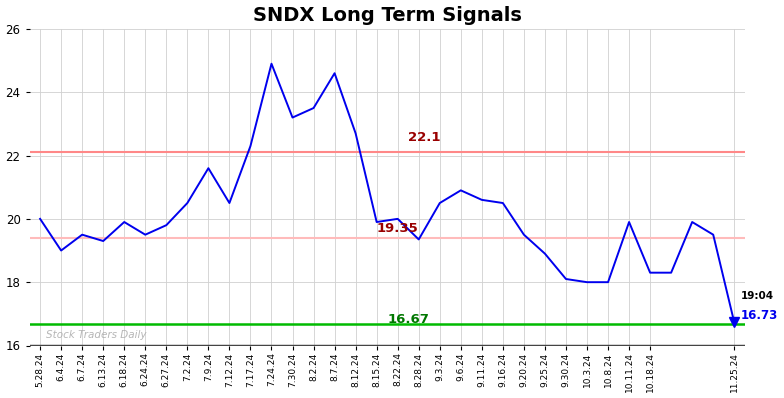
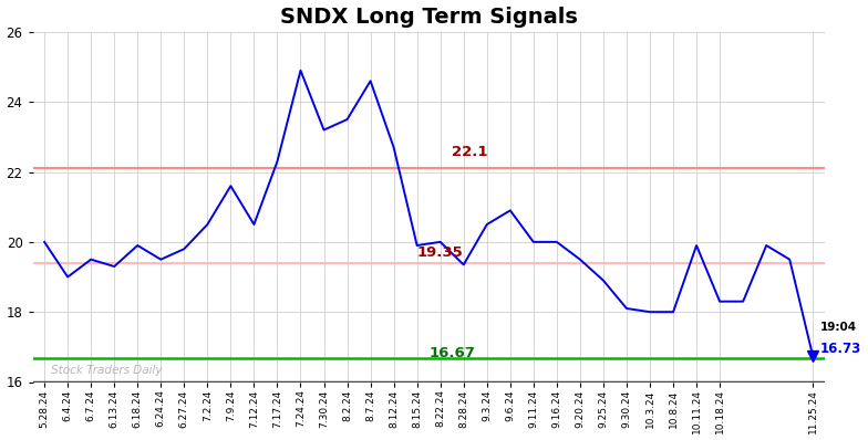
9.11.24: 20.60 -> 20.00
9.16.24: 20.50 -> 20.00
